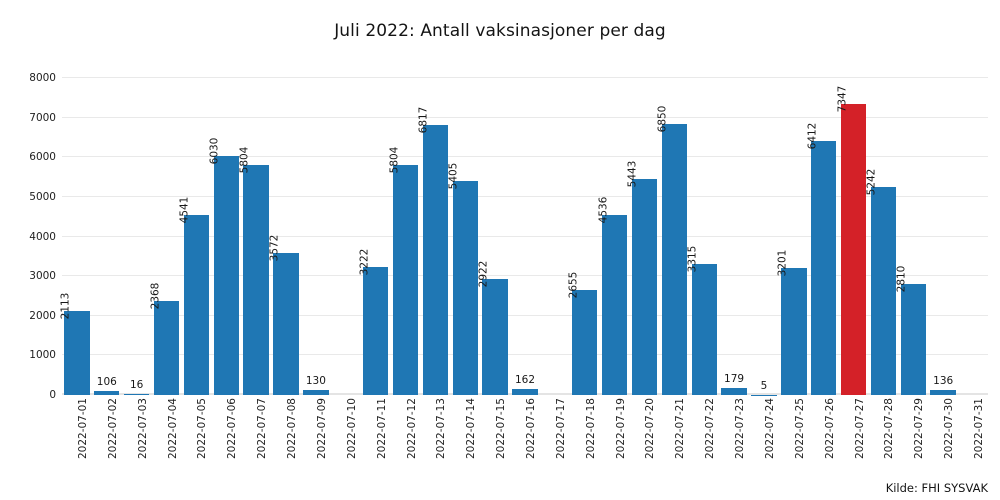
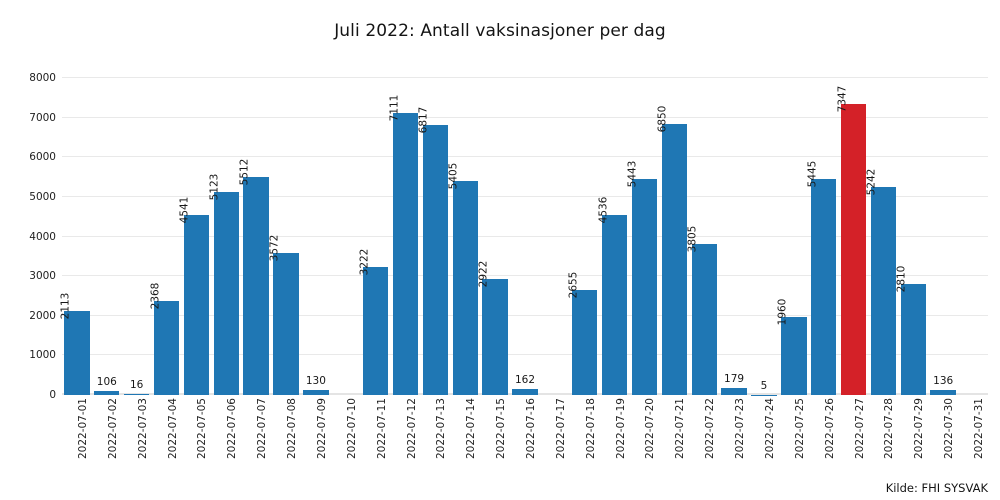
2022-07-06: 6030 -> 5123
2022-07-07: 5804 -> 5512
2022-07-12: 5804 -> 7111
2022-07-22: 3315 -> 3805
2022-07-25: 3201 -> 1960
2022-07-26: 6412 -> 5445
